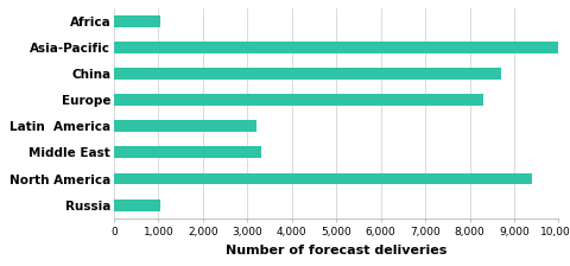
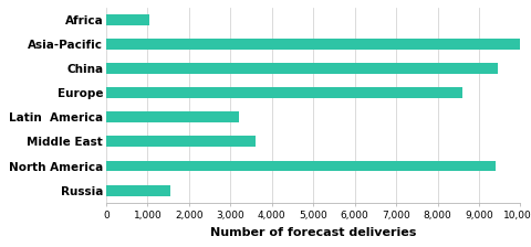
China: 8,700 -> 9,450
Europe: 8,300 -> 8,600
Middle East: 3,300 -> 3,600
Russia: 1,050 -> 1,550
